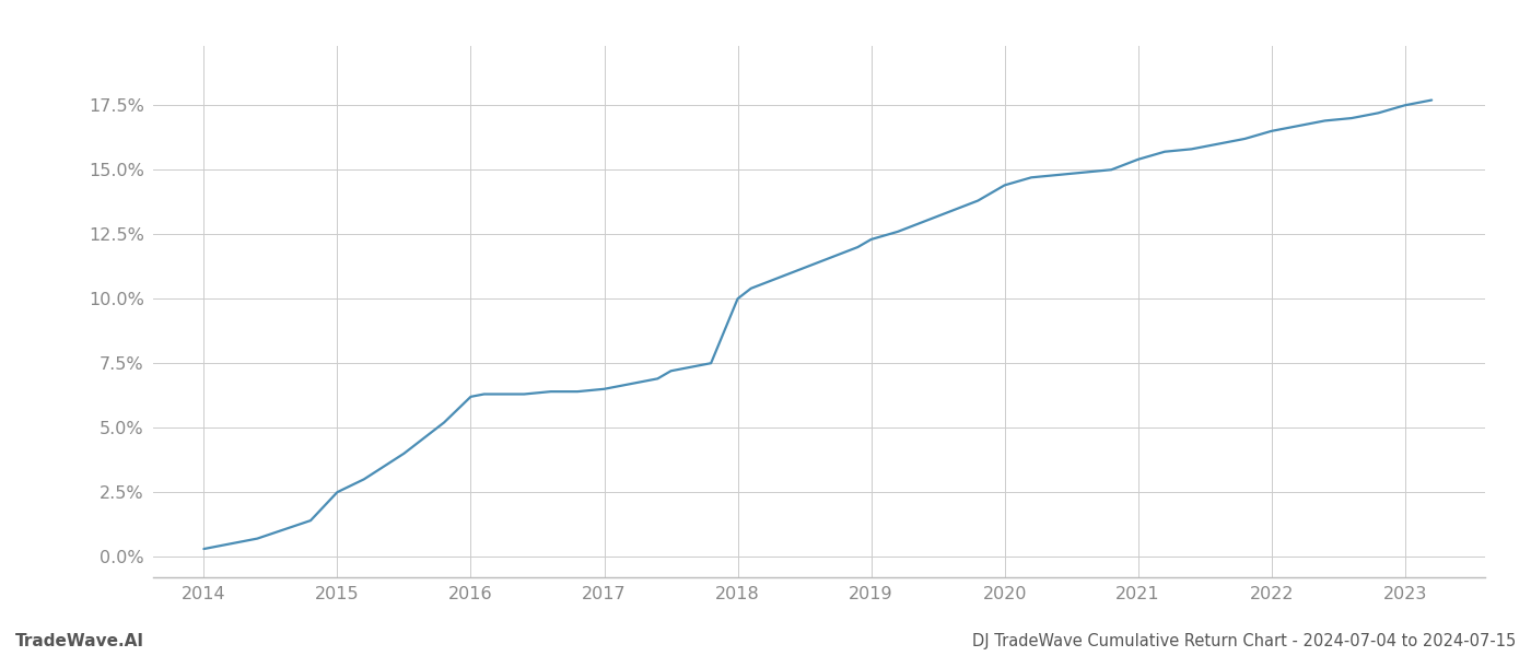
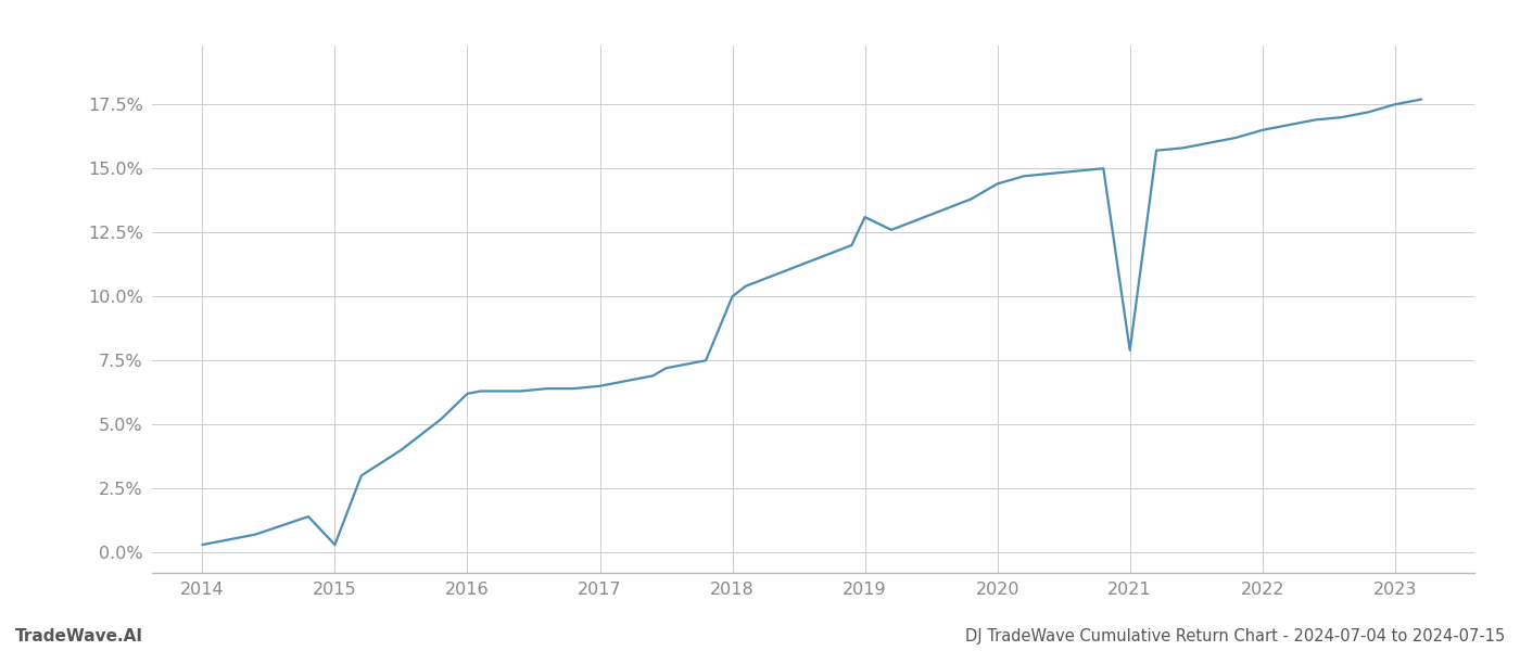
2015: 2.5% -> 0.3%
2019: 12.3% -> 13.1%
2021: 15.4% -> 7.9%
